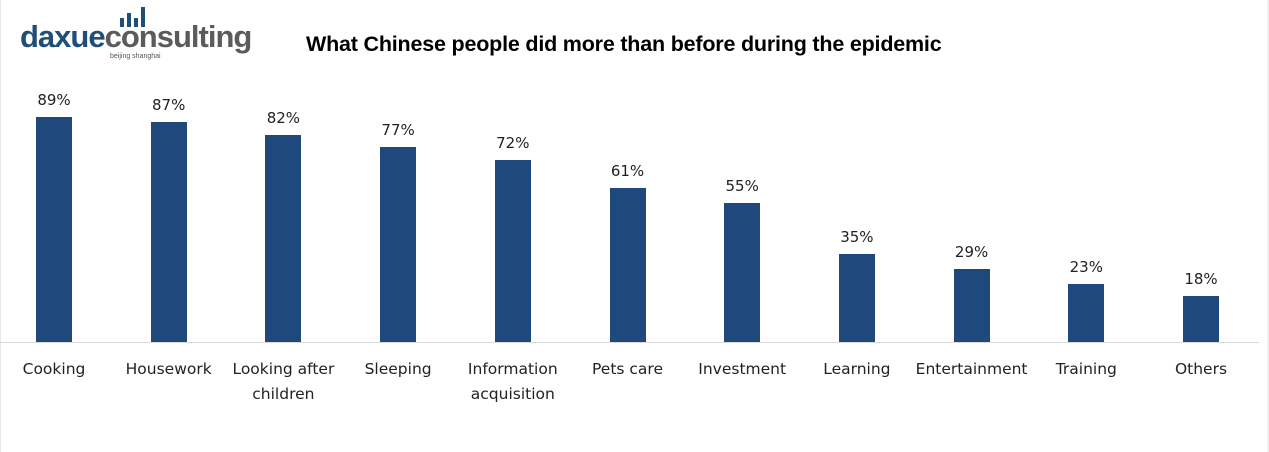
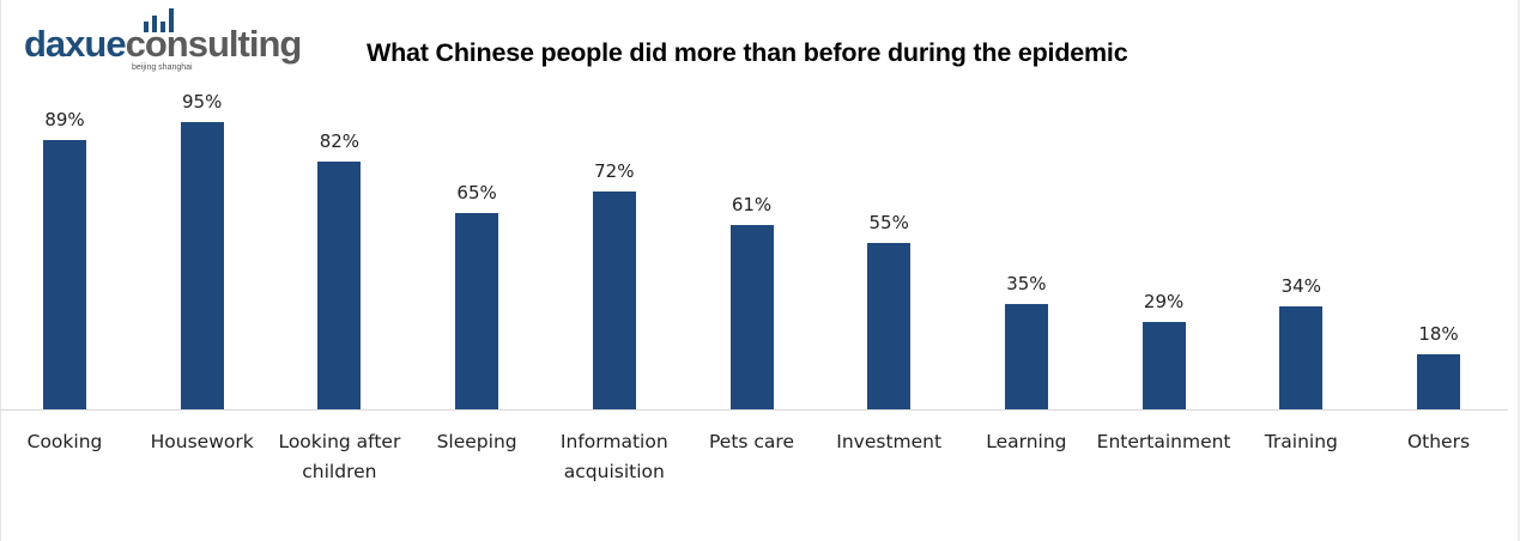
Housework: 87% -> 95%
Sleeping: 77% -> 65%
Training: 23% -> 34%
